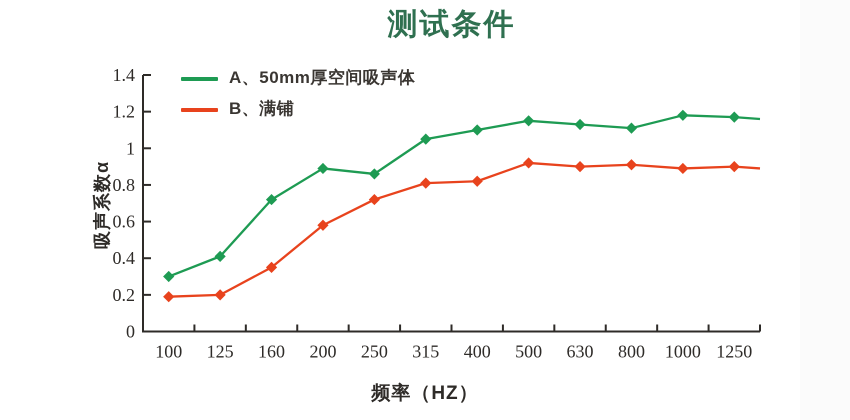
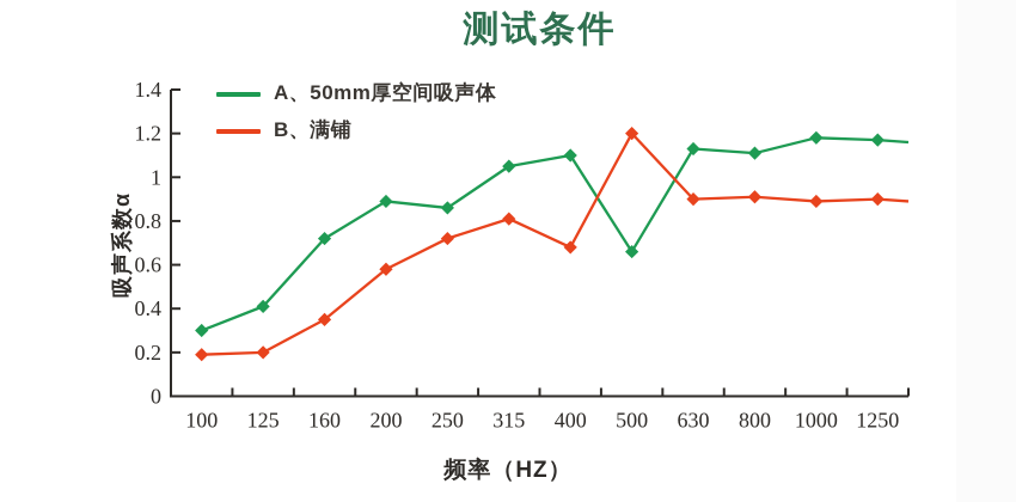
B、满铺/400: 0.82 -> 0.68
A、50mm厚空间吸声体/500: 1.15 -> 0.66
B、满铺/500: 0.92 -> 1.20
